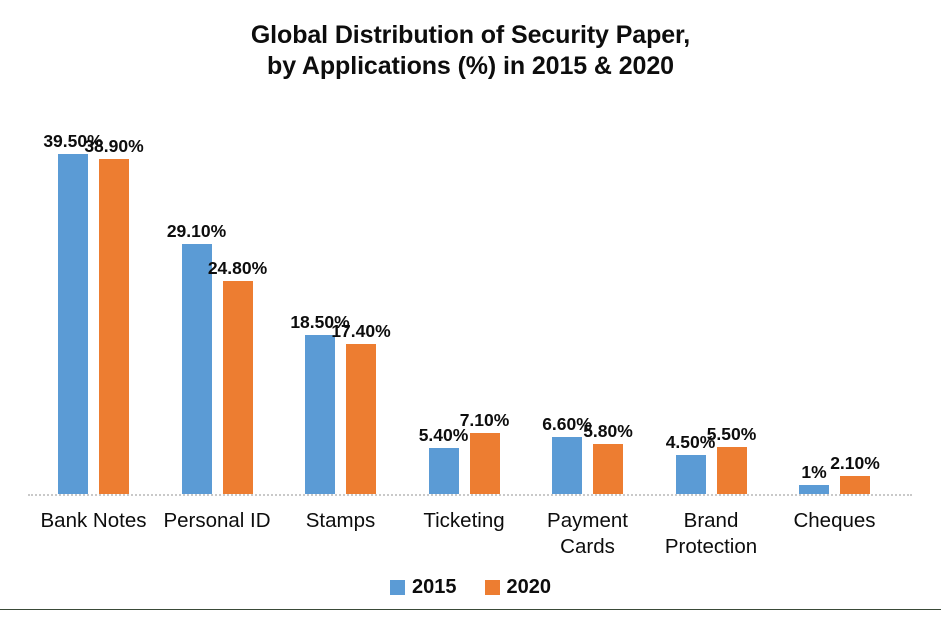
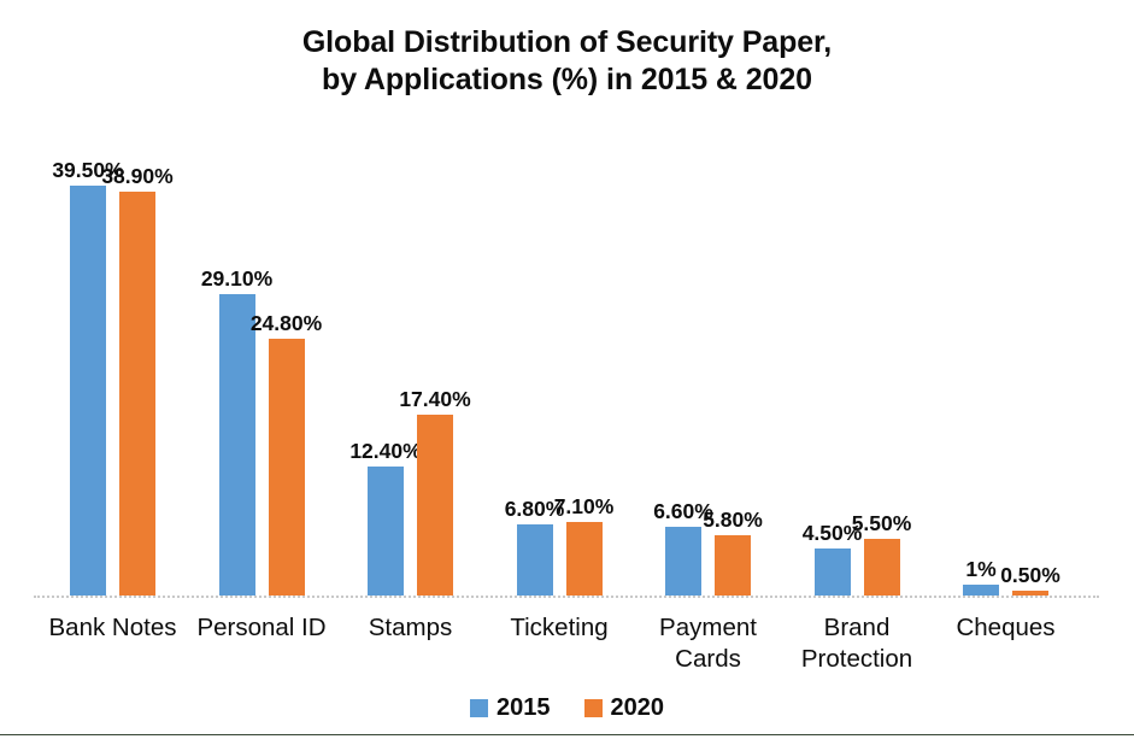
2015/Stamps: 18.50% -> 12.40%
2015/Ticketing: 5.40% -> 6.80%
2020/Cheques: 2.10% -> 0.50%
